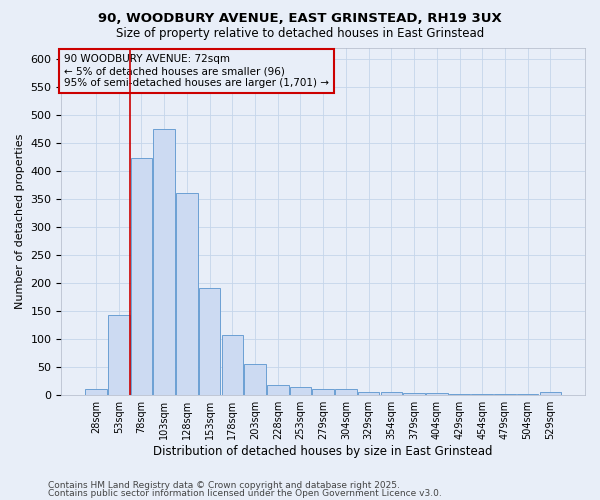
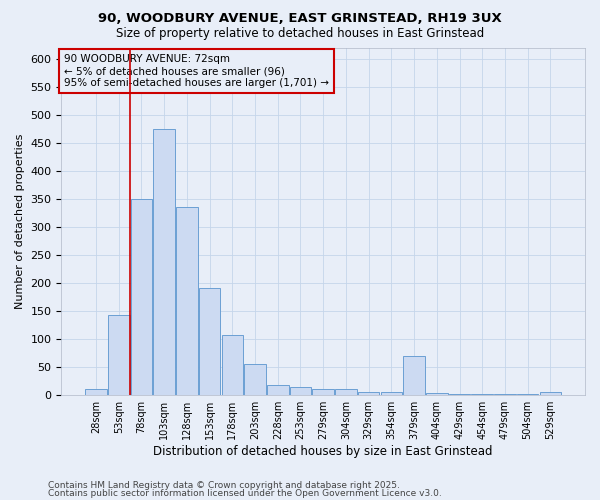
78sqm: 422 -> 350
128sqm: 360 -> 336
379sqm: 3 -> 70
